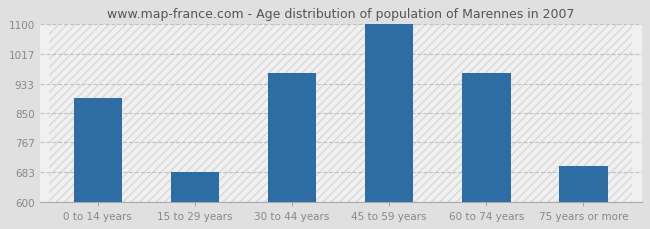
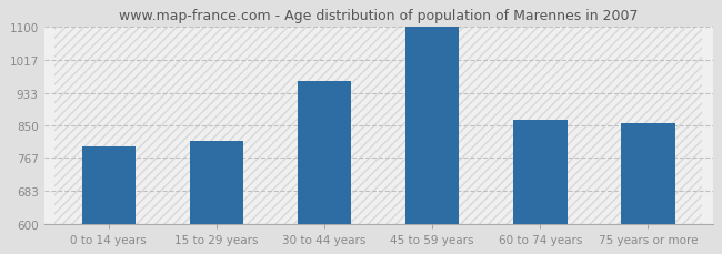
0 to 14 years: 893 -> 795
15 to 29 years: 683 -> 810
60 to 74 years: 963 -> 865
75 years or more: 700 -> 855
